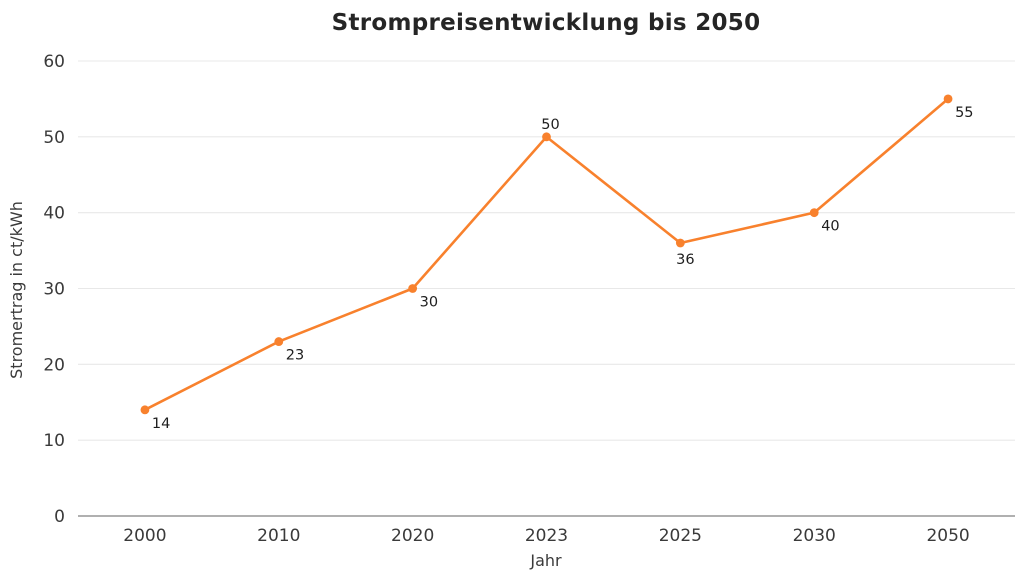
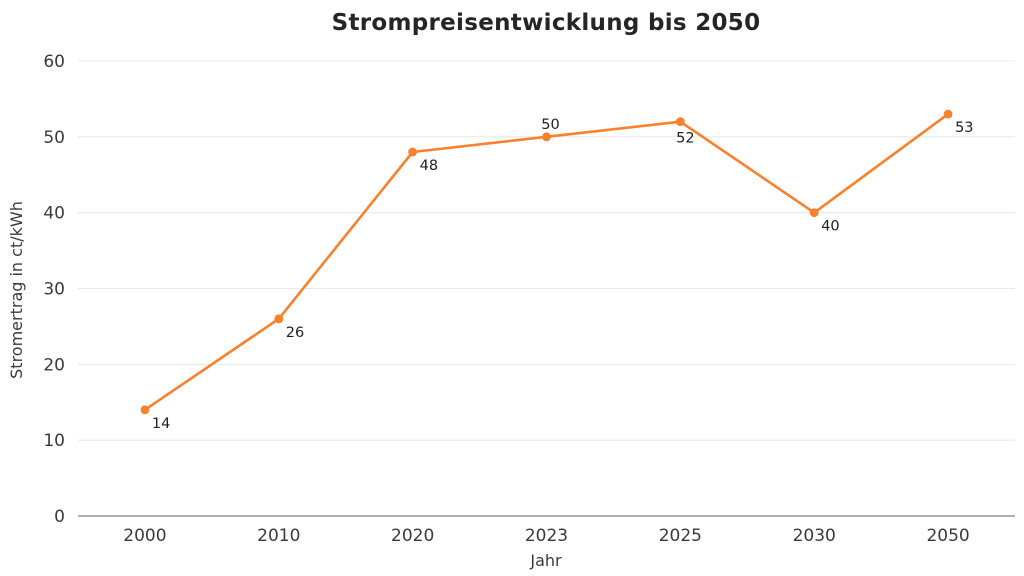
2010: 23 -> 26
2020: 30 -> 48
2025: 36 -> 52
2050: 55 -> 53
